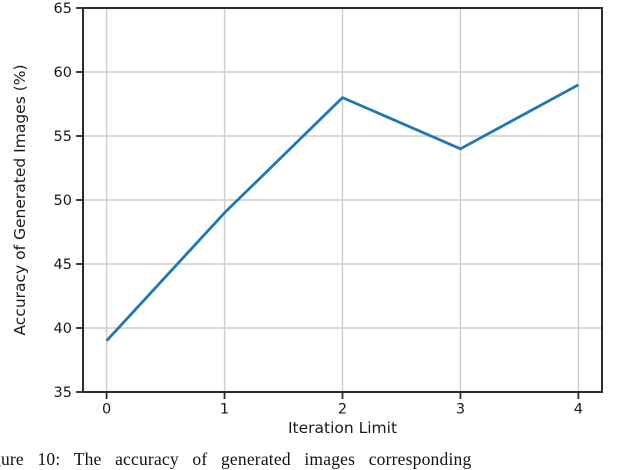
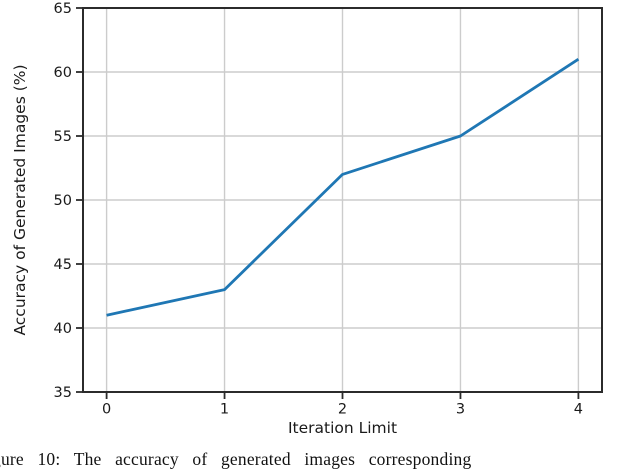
0: 39 -> 41
1: 49 -> 43
2: 58 -> 52
3: 54 -> 55
4: 59 -> 61
